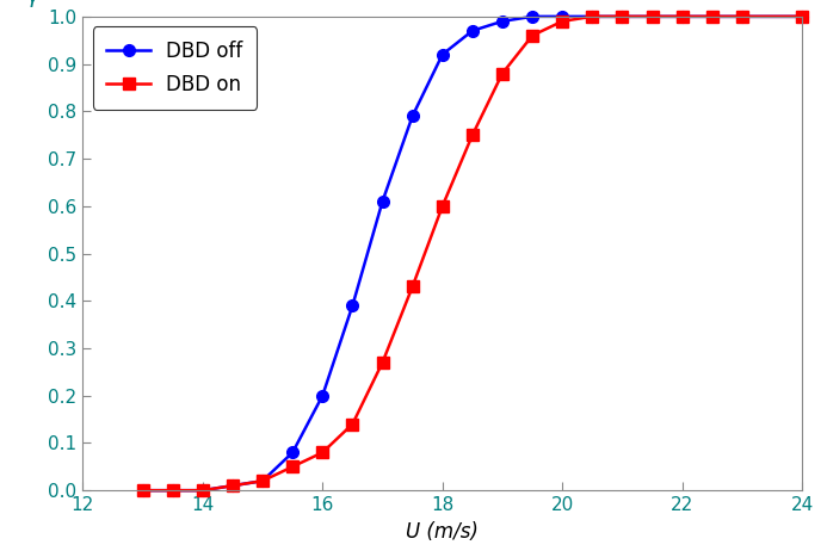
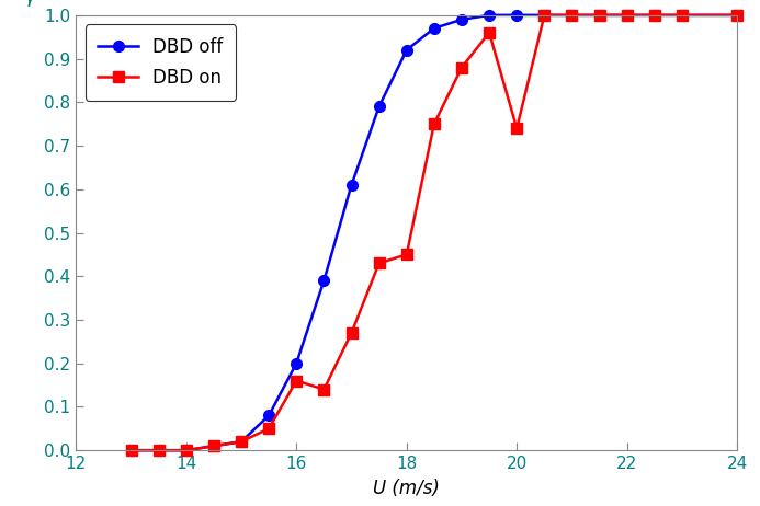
DBD on/16: 0.08 -> 0.16
DBD on/18: 0.60 -> 0.45
DBD on/20: 0.99 -> 0.74
